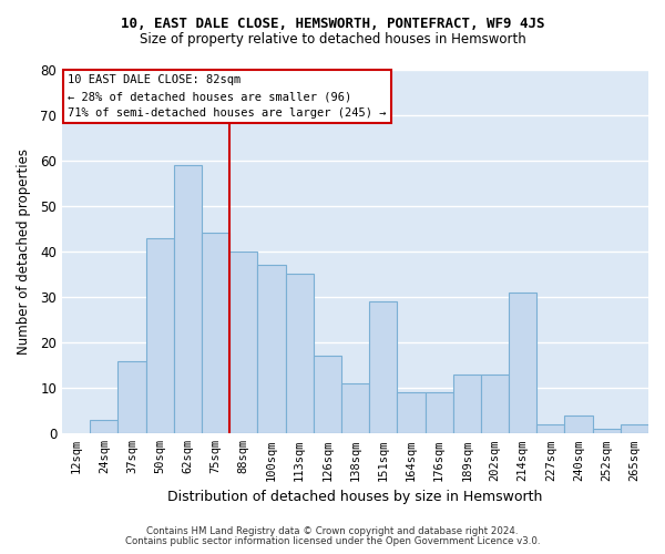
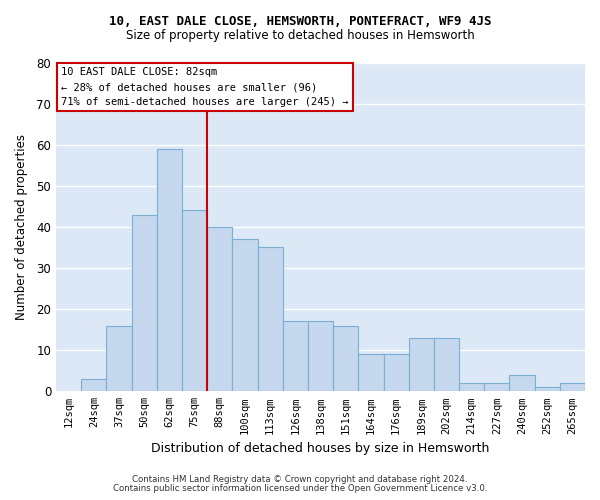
138sqm: 11 -> 17
151sqm: 29 -> 16
214sqm: 31 -> 2
